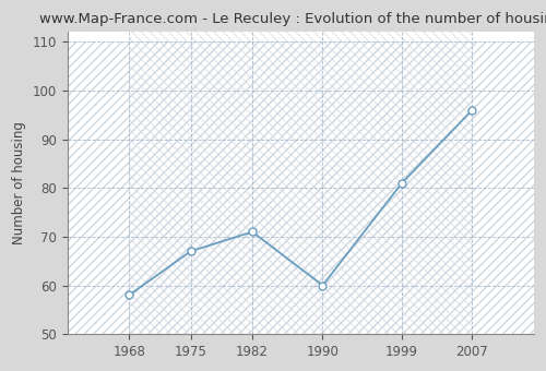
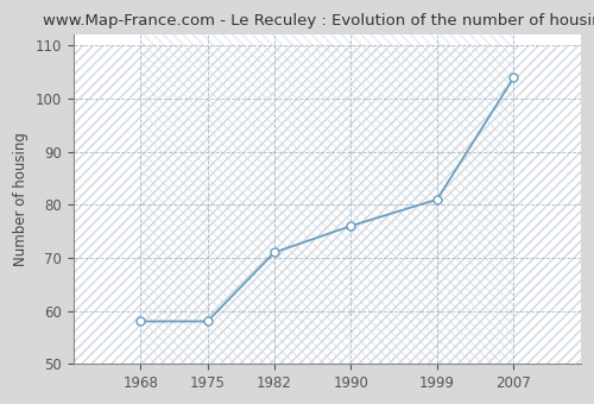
1975: 67 -> 58
1990: 60 -> 76
2007: 96 -> 104
